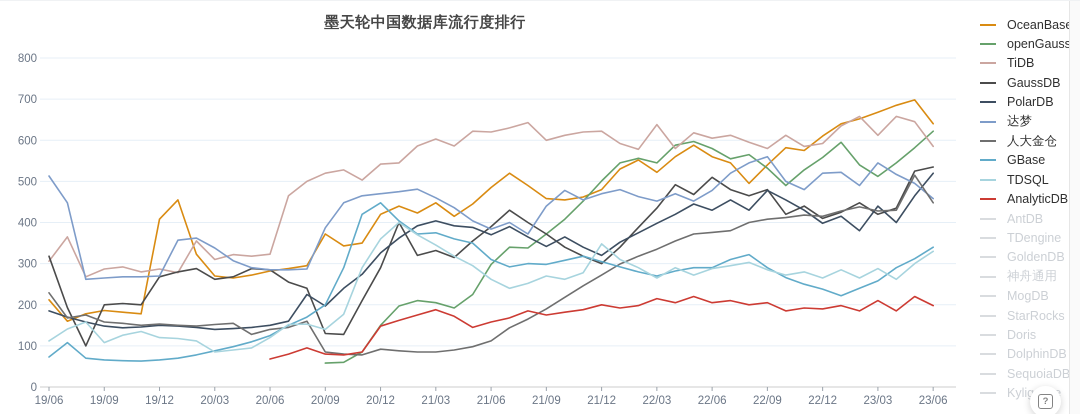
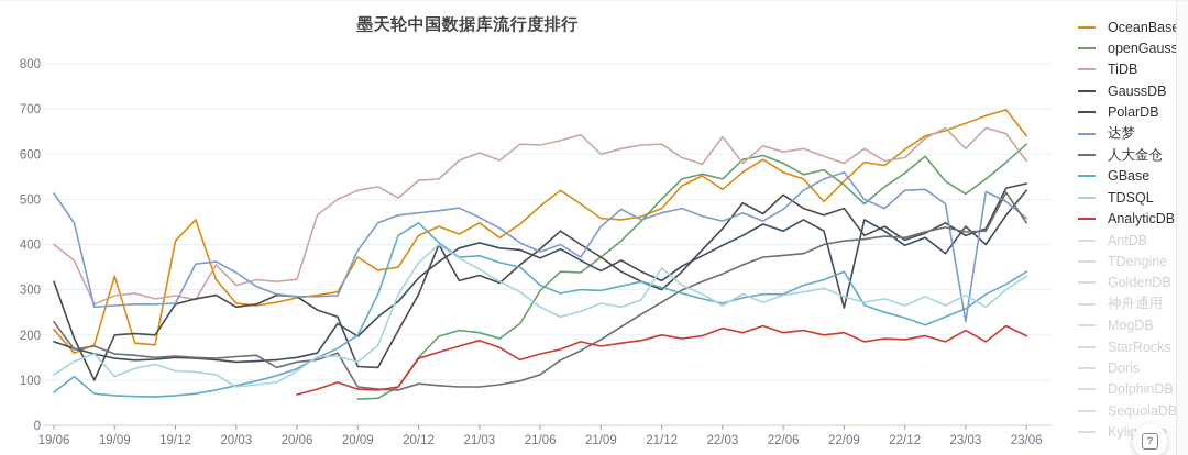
TiDB/19/06: 310 -> 400
OceanBase/19/09: 190 -> 330
PolarDB/22/09: 480 -> 260
GBase/22/09: 290 -> 340
达梦/23/03: 540 -> 230
